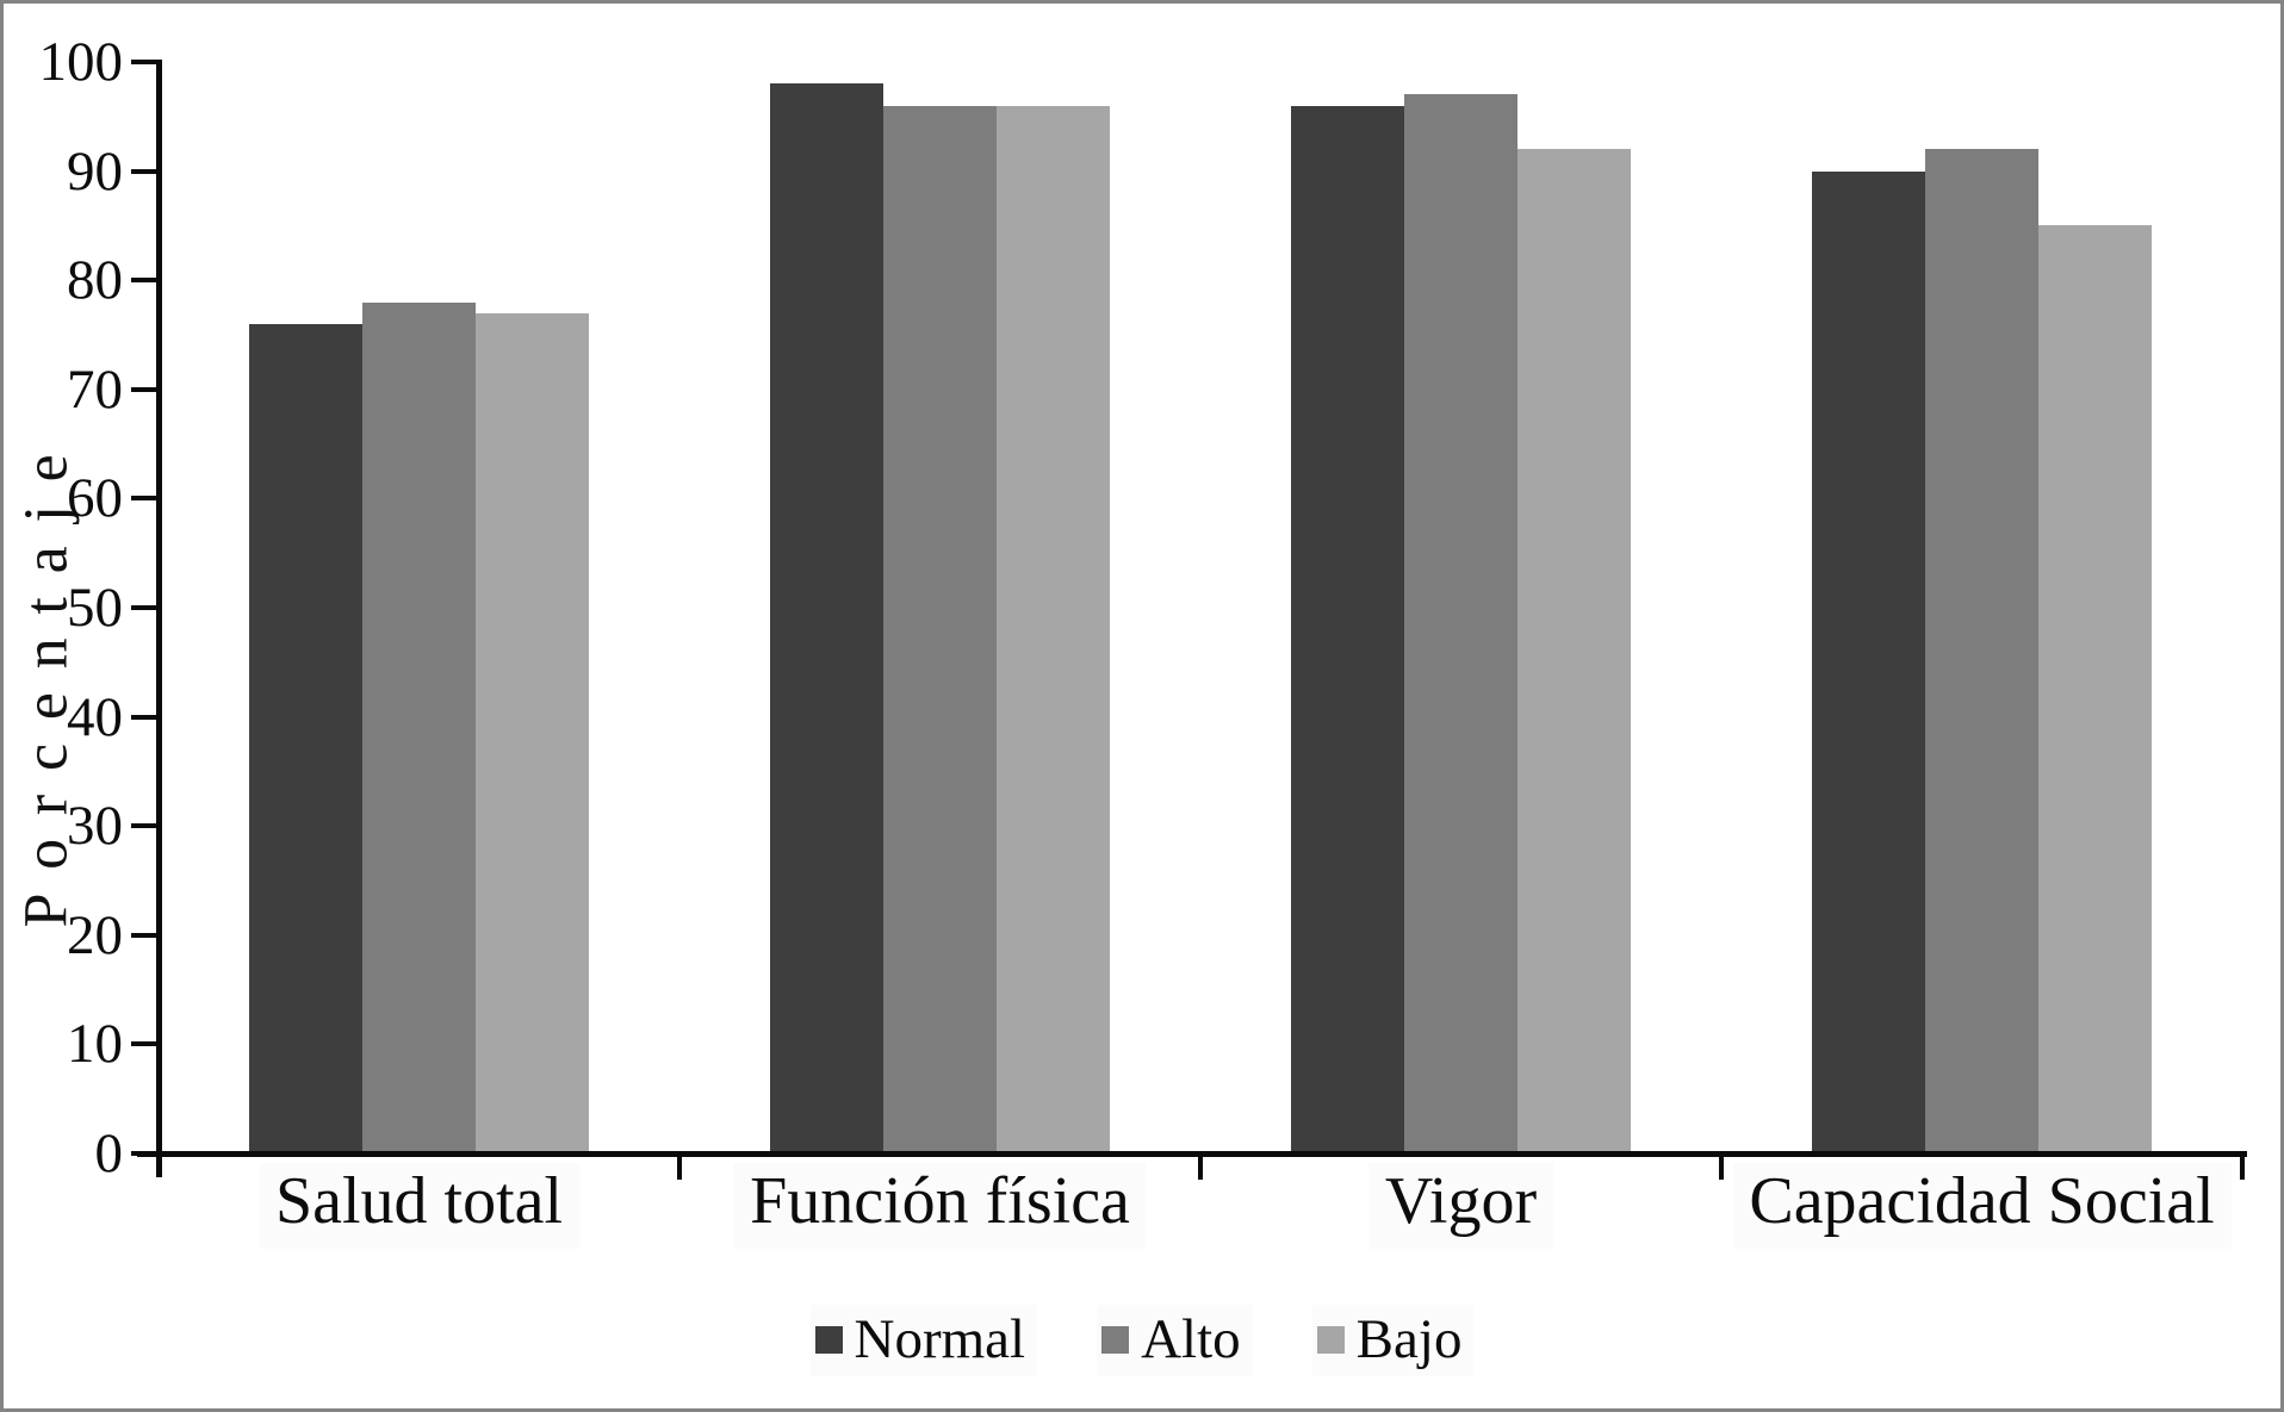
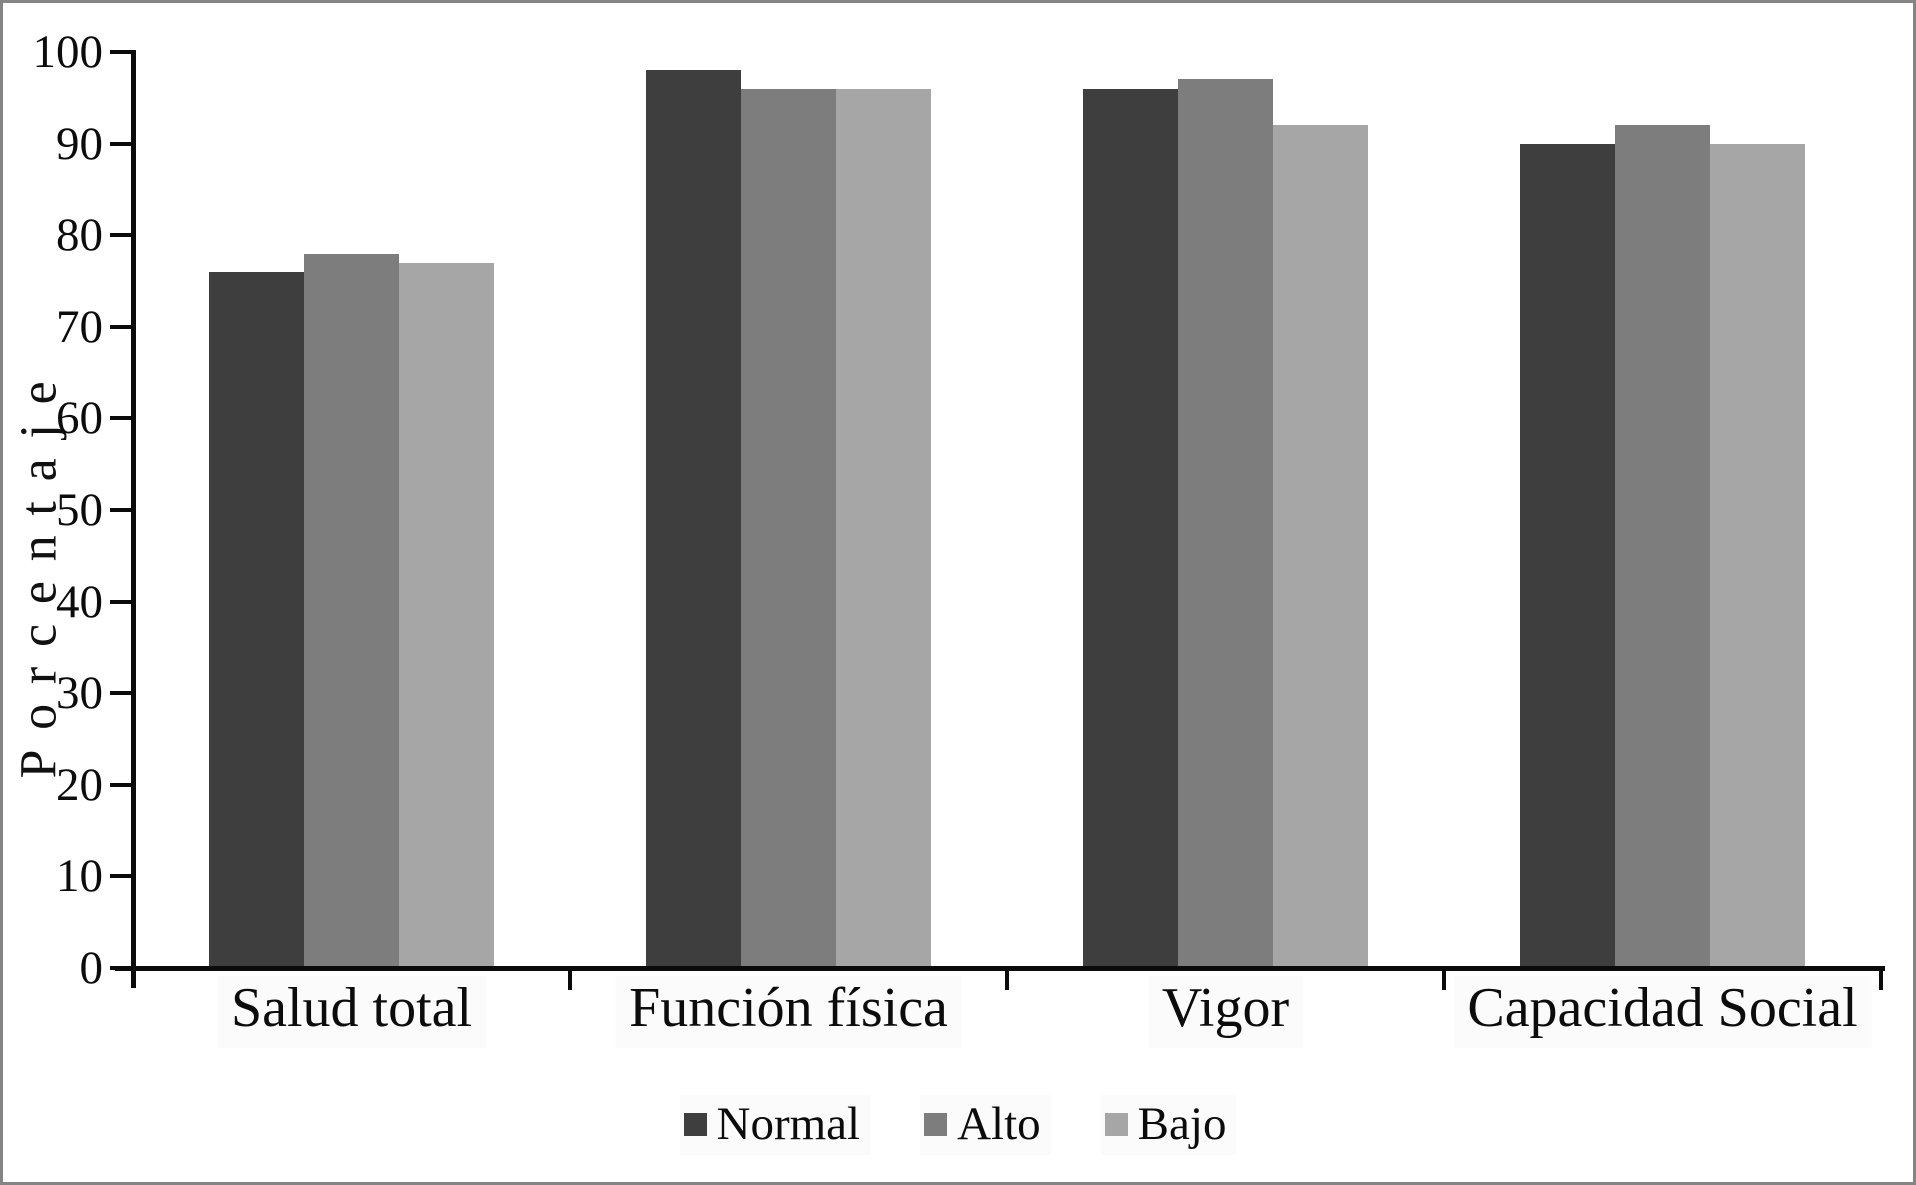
Bajo/Capacidad Social: 85 -> 90
